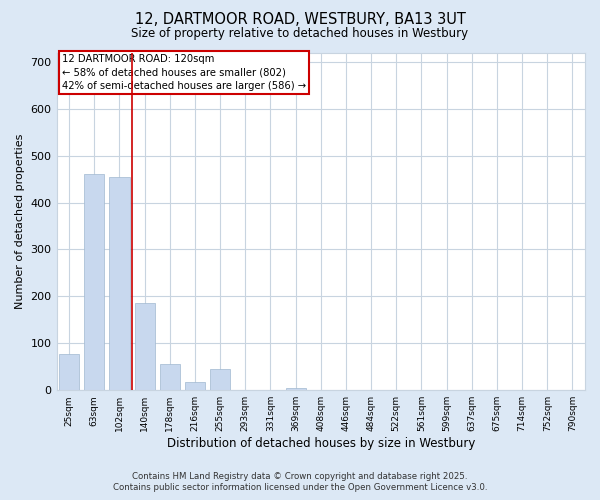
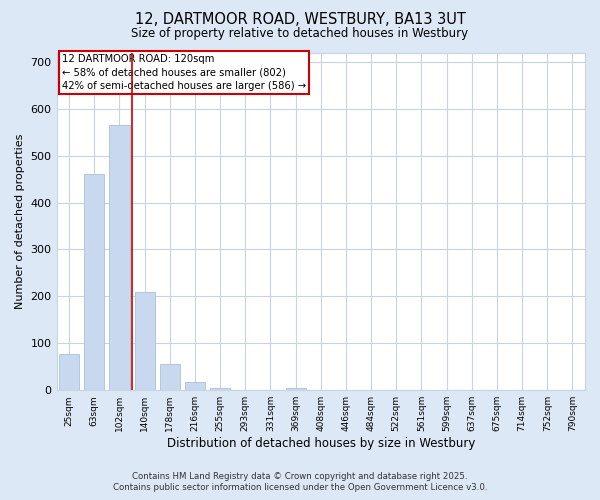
102sqm: 455 -> 565
140sqm: 185 -> 210
255sqm: 45 -> 5
